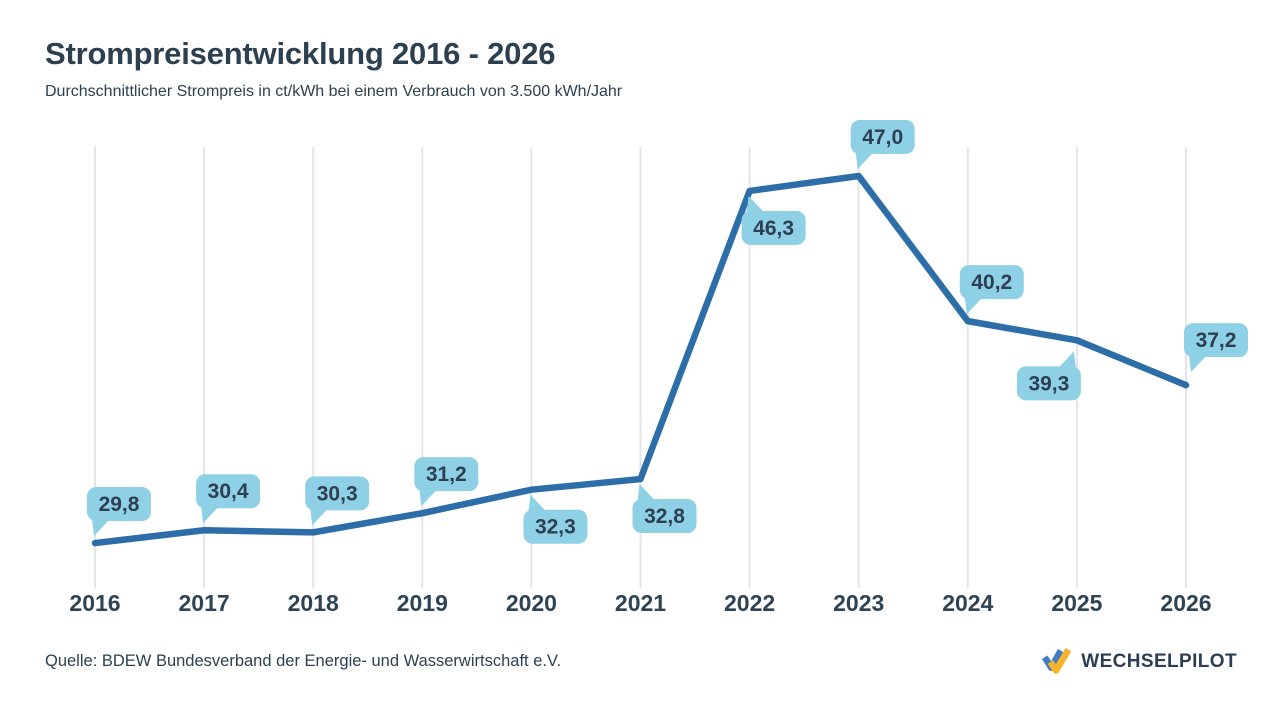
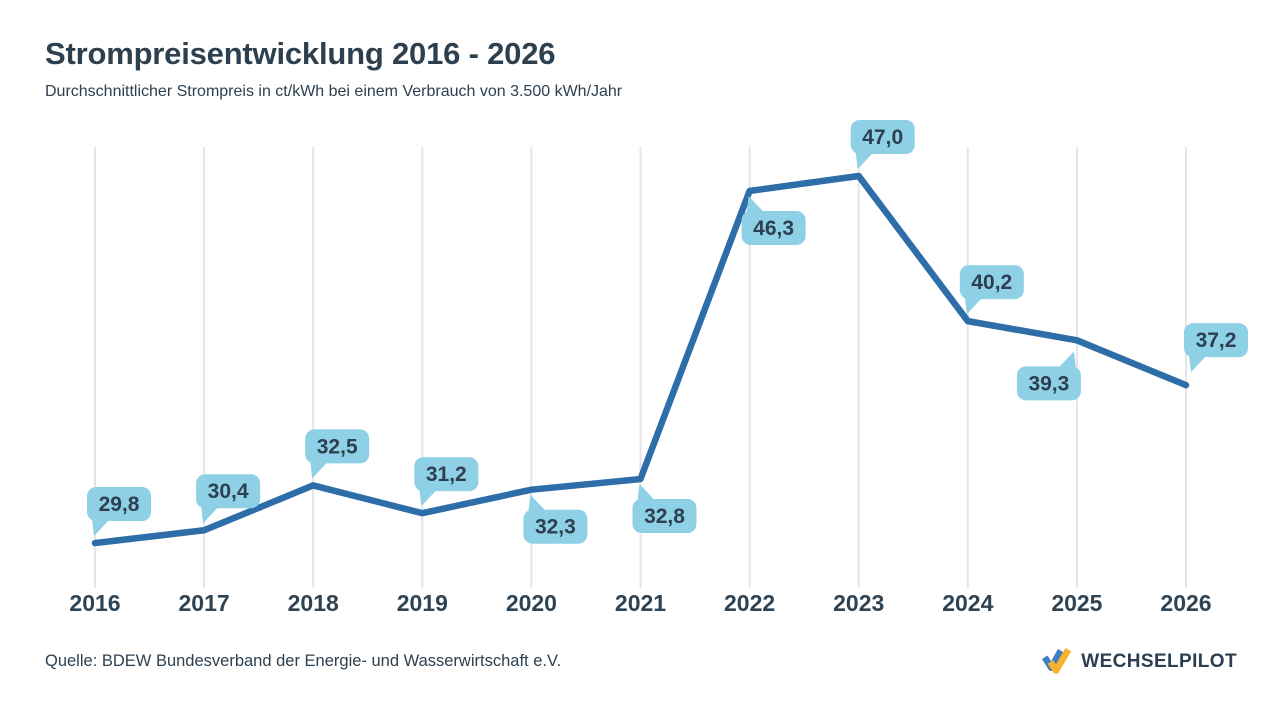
2018: 30,3 -> 32,5
